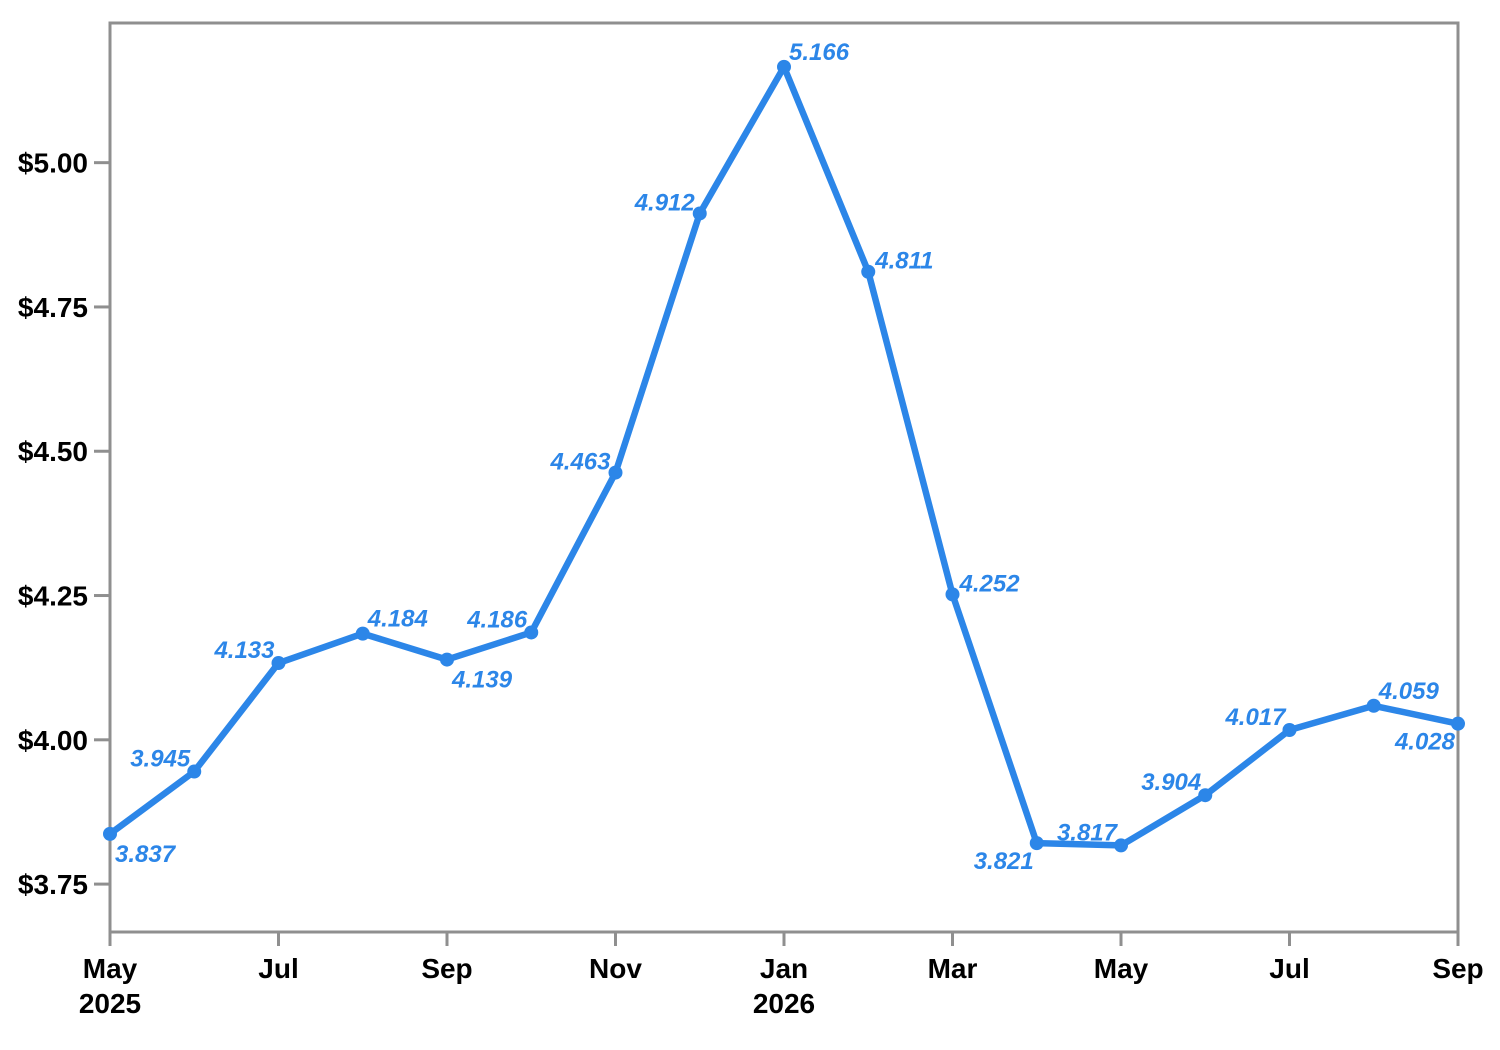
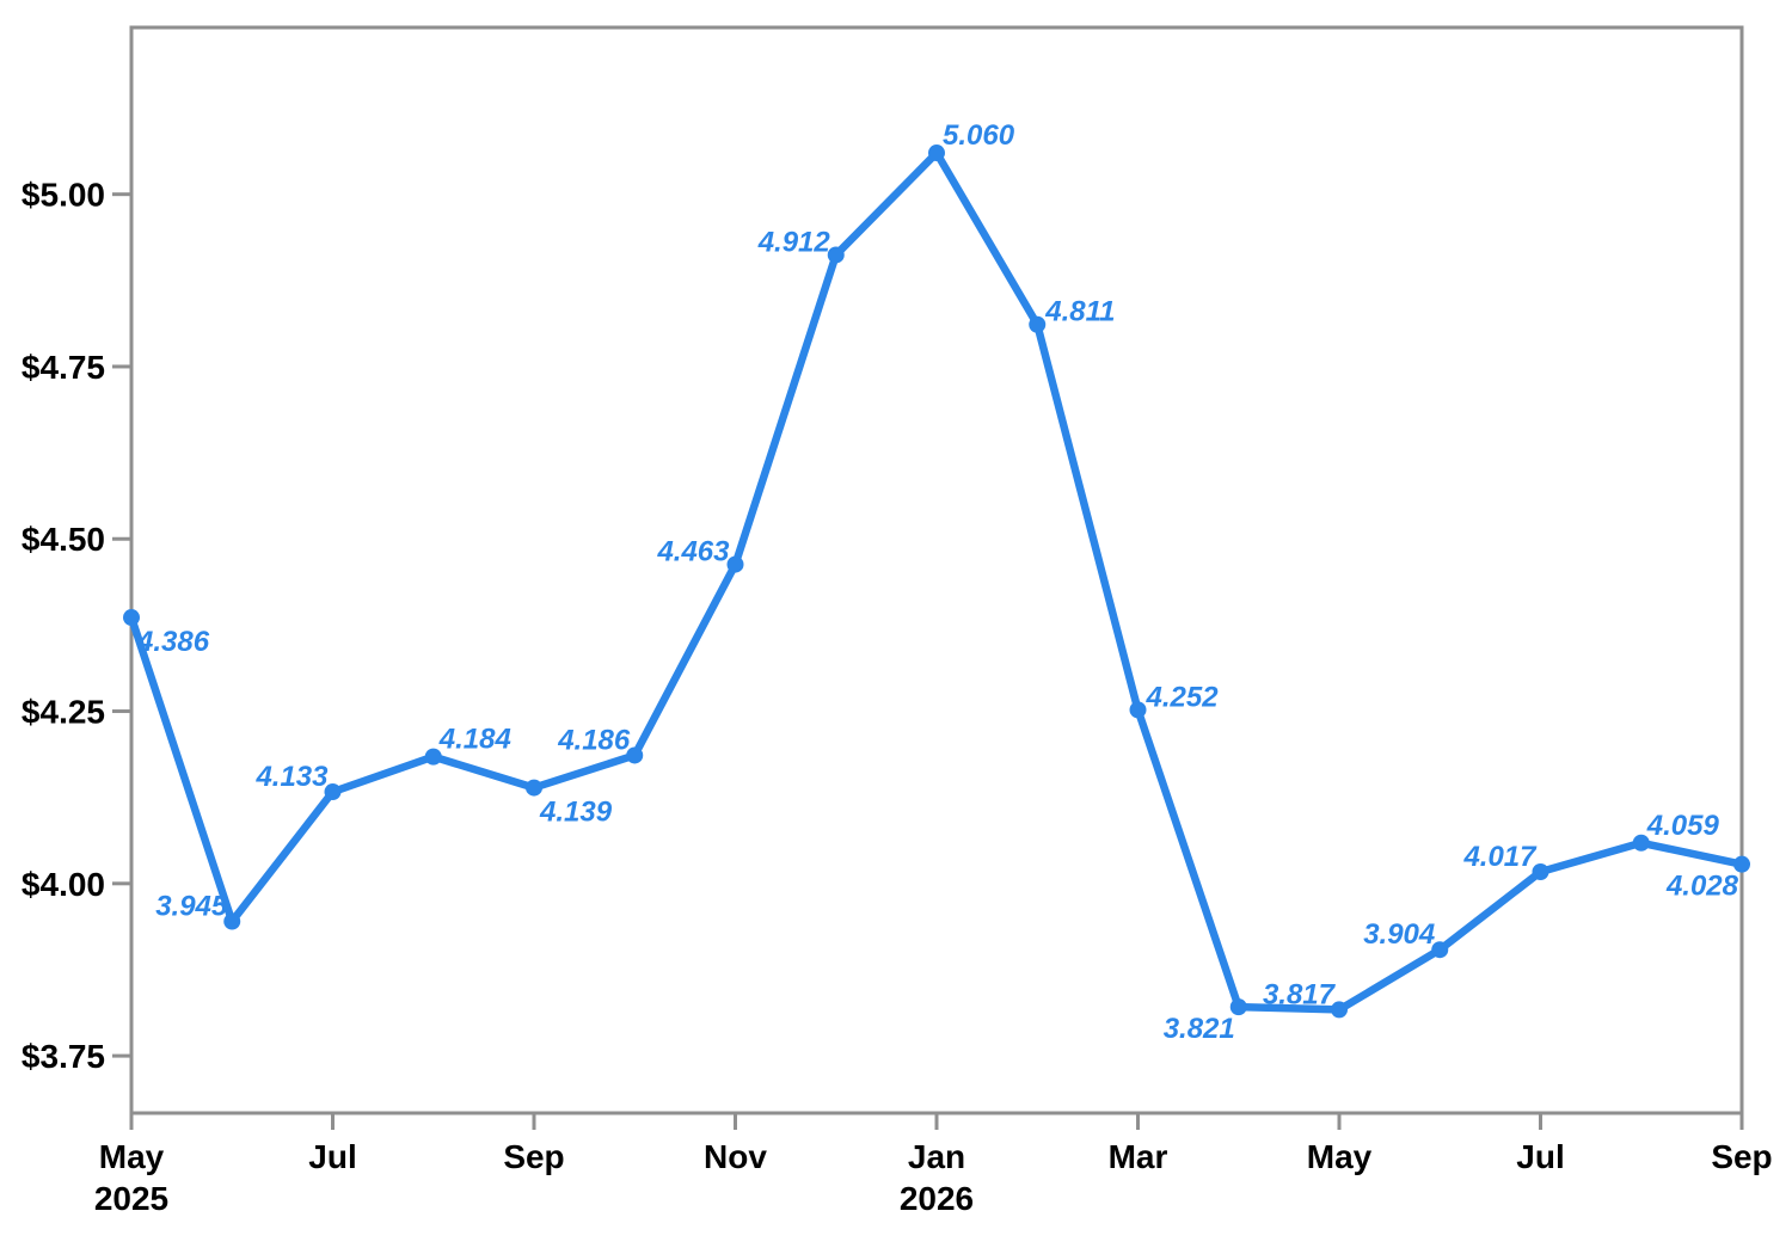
May 2025: 3.837 -> 4.386
Jan 2026: 5.166 -> 5.060
